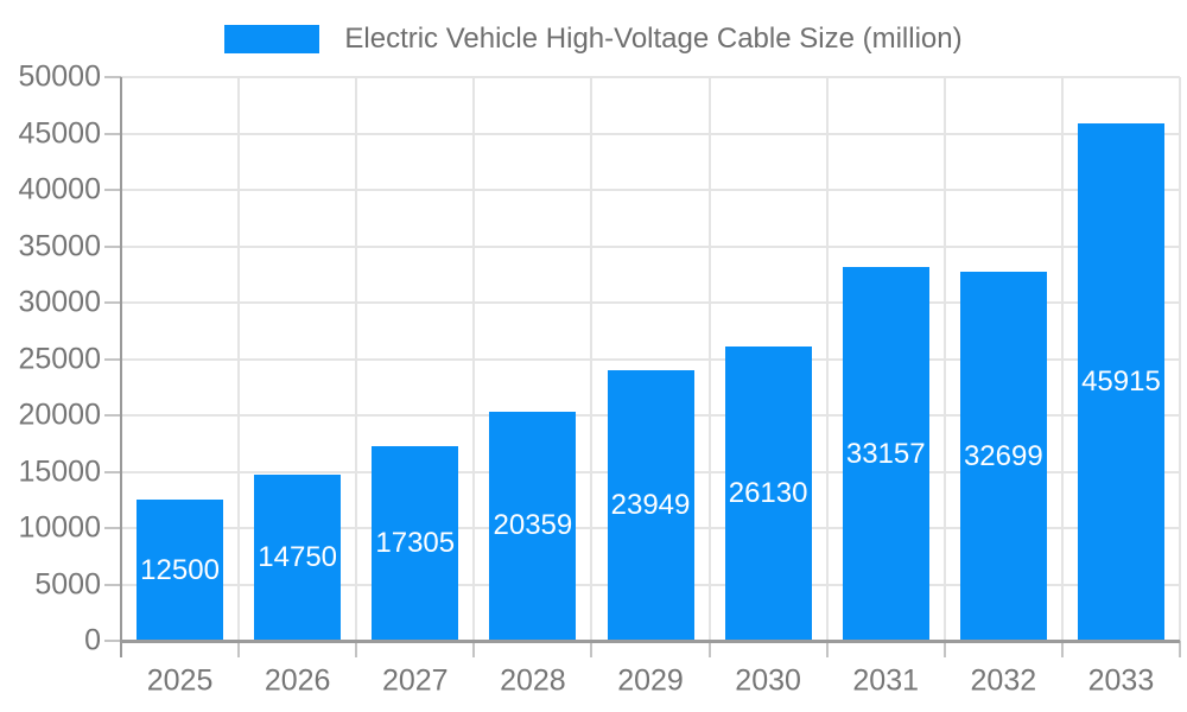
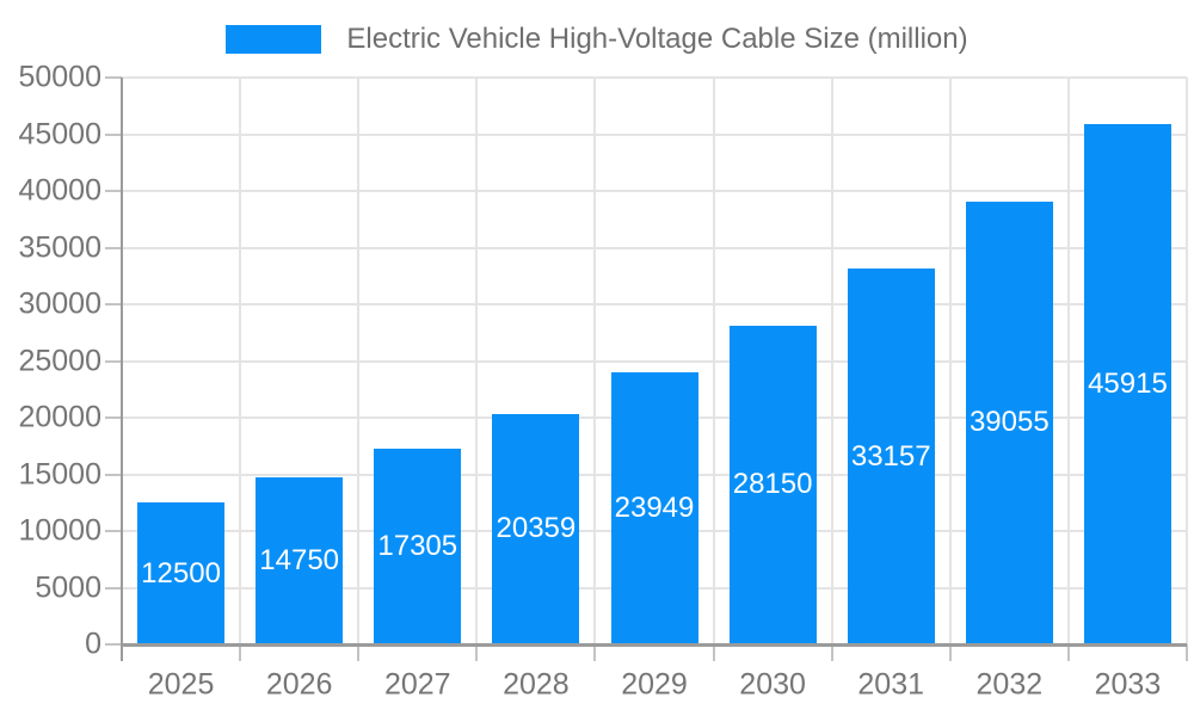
2030: 26130 -> 28150
2032: 32699 -> 39055
